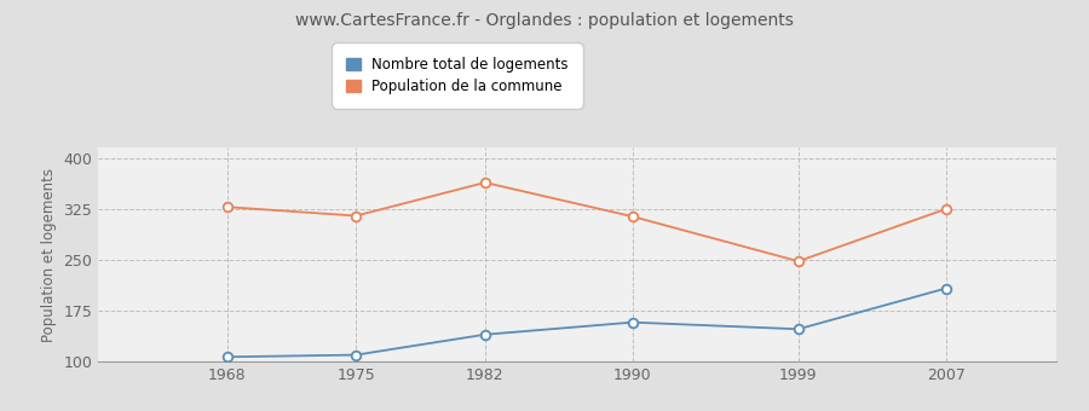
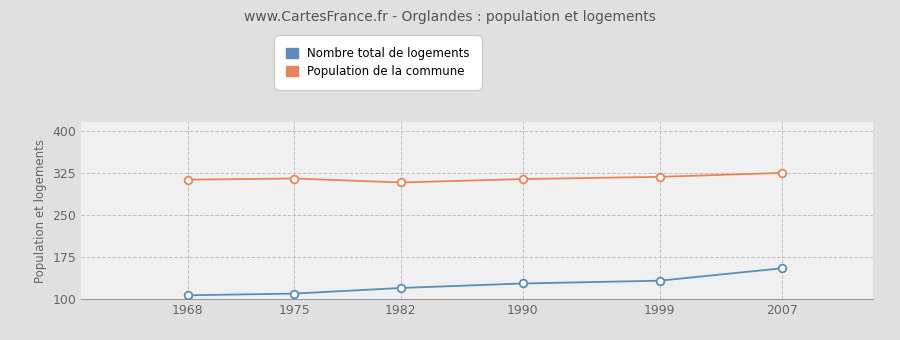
Population de la commune/1968: 328 -> 313
Nombre total de logements/1982: 140 -> 120
Population de la commune/1982: 364 -> 308
Nombre total de logements/1990: 158 -> 128
Nombre total de logements/1999: 148 -> 133
Population de la commune/1999: 248 -> 318
Nombre total de logements/2007: 208 -> 155
